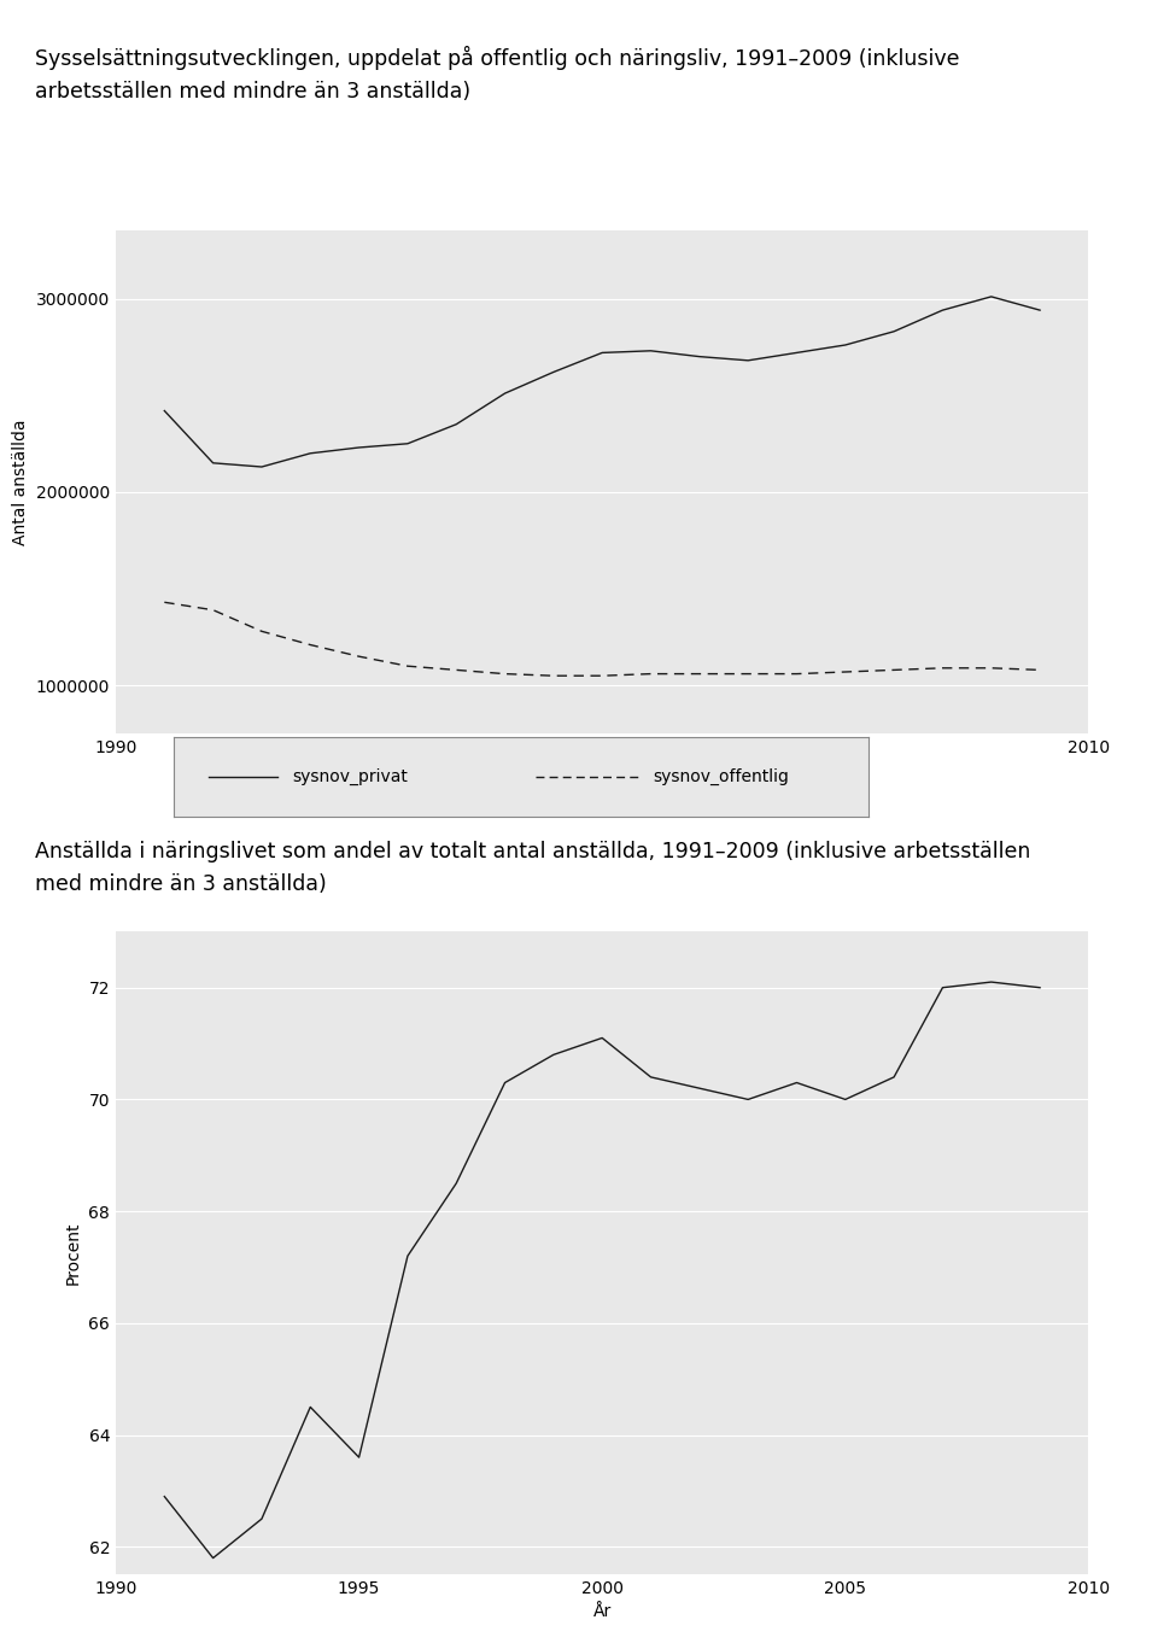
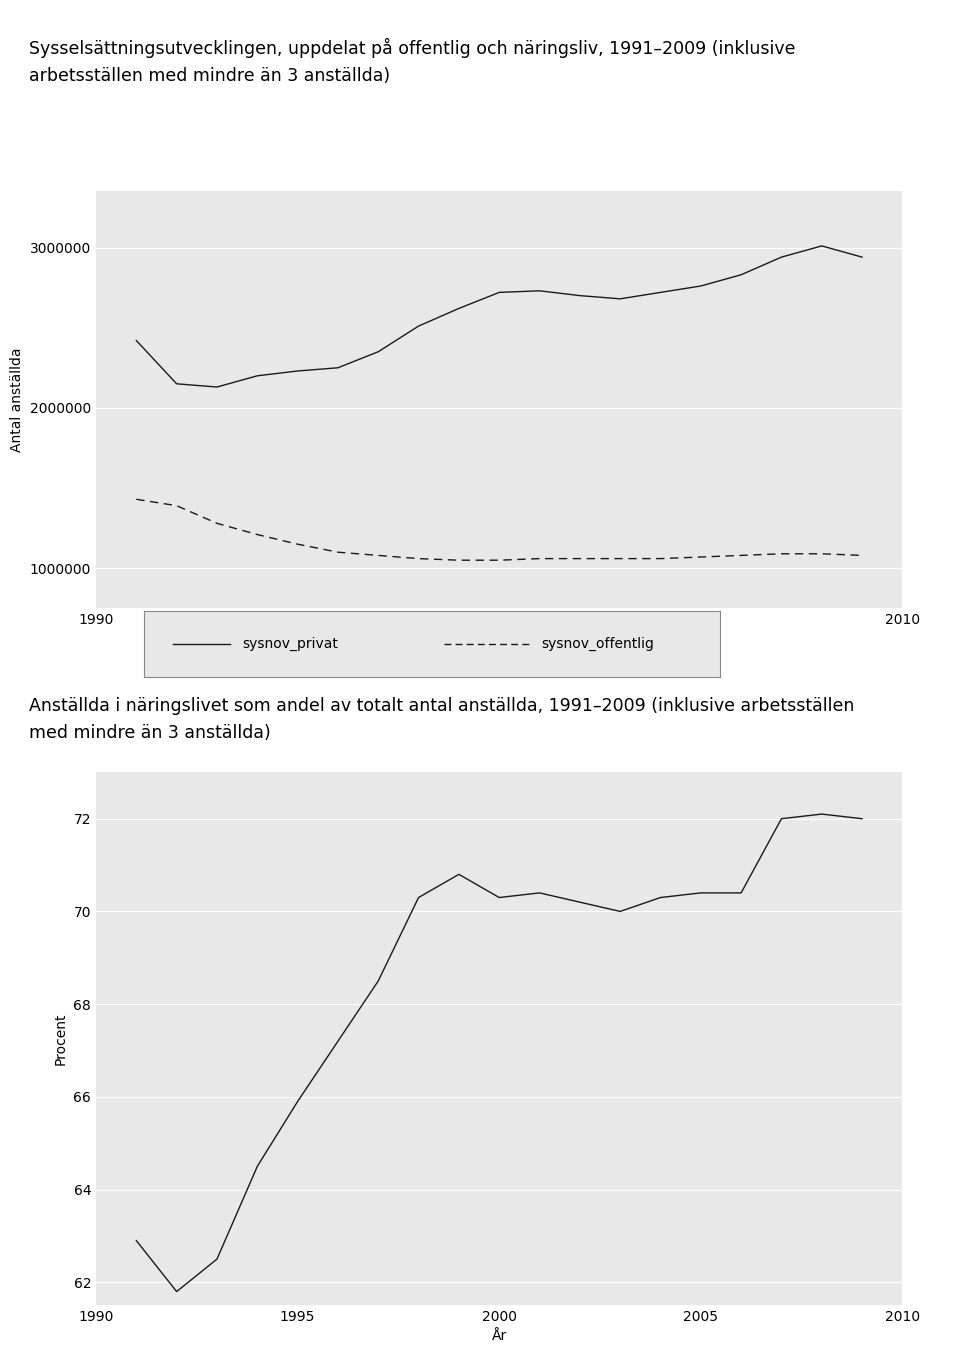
1995: 63.6 -> 65.9
2000: 71.1 -> 70.3
2005: 70.0 -> 70.4
